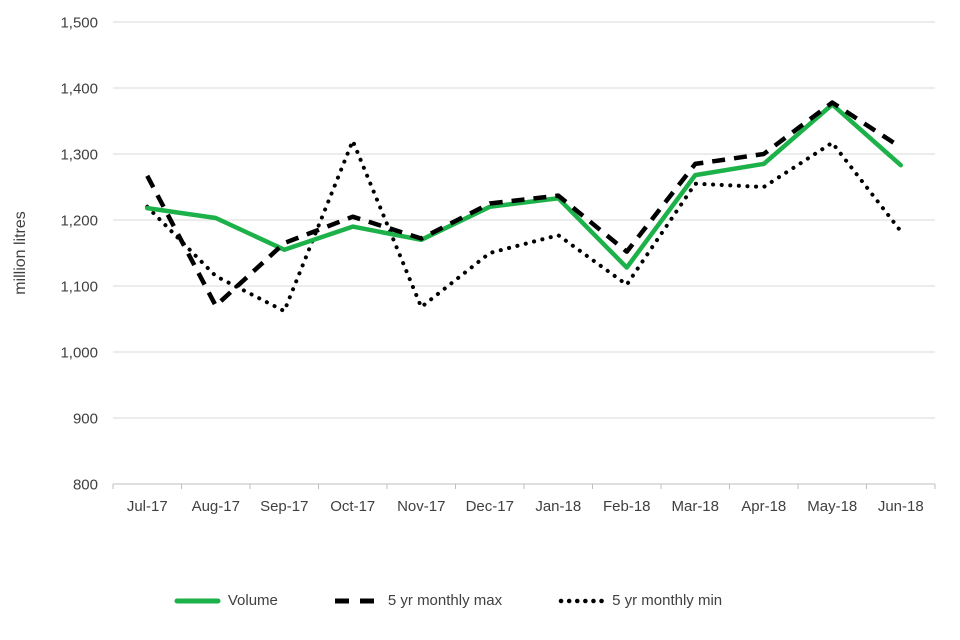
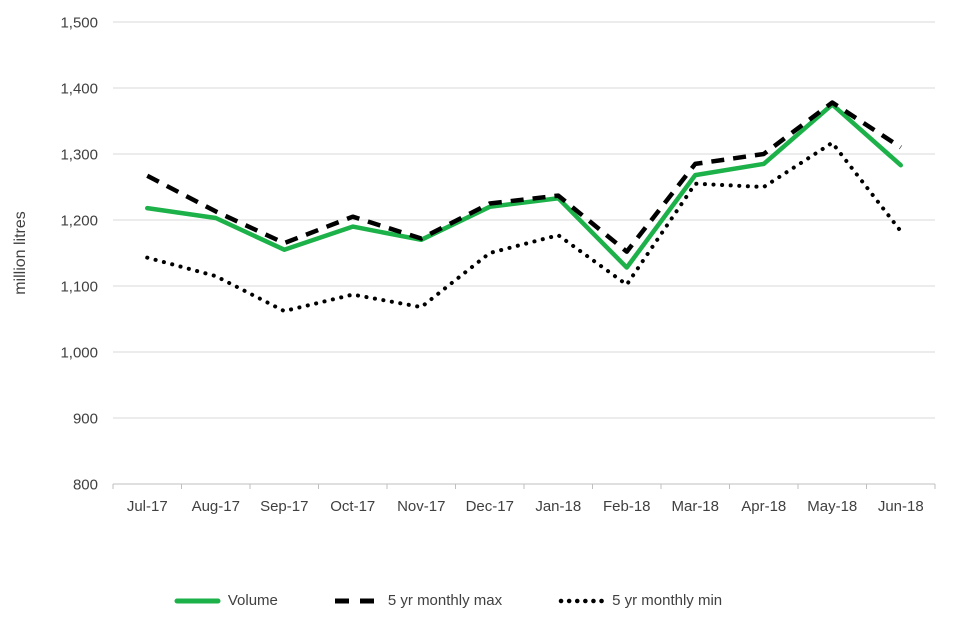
5 yr monthly min/Jul-17: 1220 -> 1140
5 yr monthly max/Aug-17: 1070 -> 1210
5 yr monthly min/Oct-17: 1320 -> 1090
